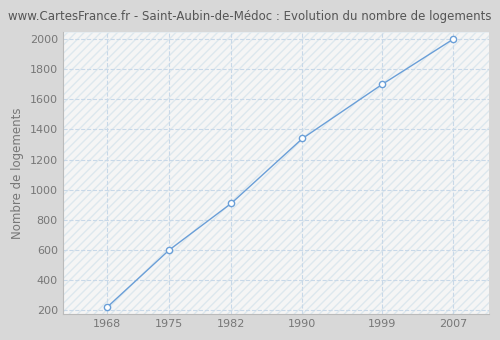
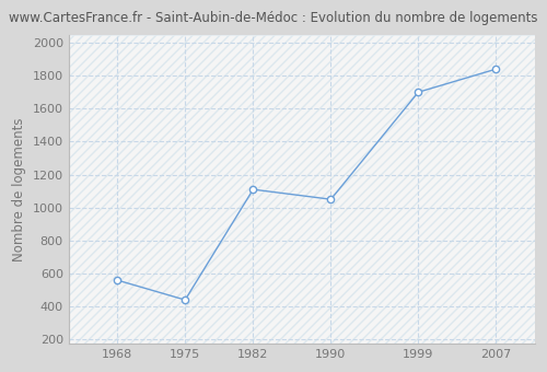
1968: 220 -> 560
1975: 600 -> 440
1982: 910 -> 1110
1990: 1340 -> 1050
2007: 2000 -> 1840
